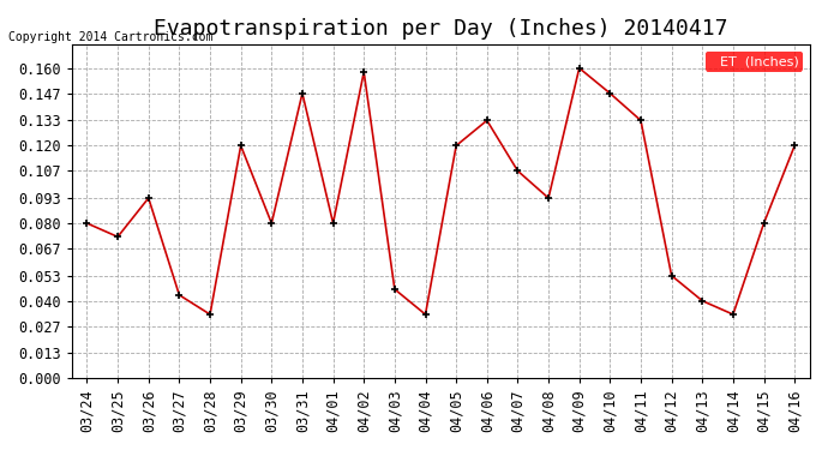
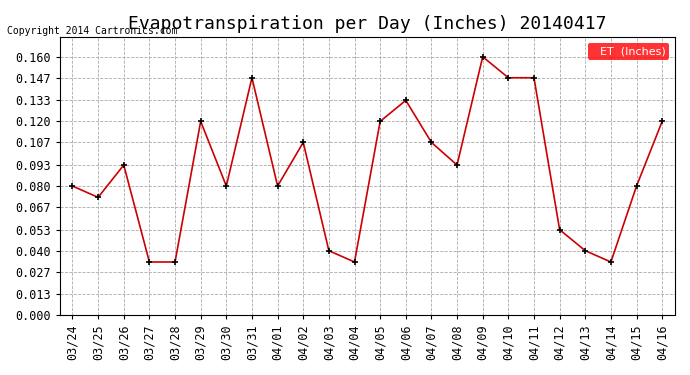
03/27: 0.043 -> 0.033
04/02: 0.158 -> 0.107
04/03: 0.046 -> 0.040
04/11: 0.133 -> 0.147
